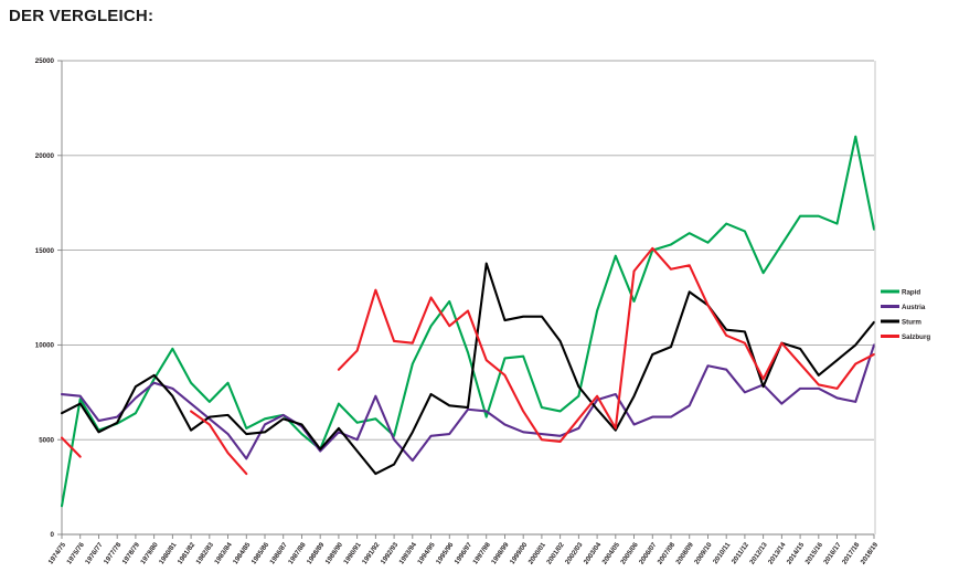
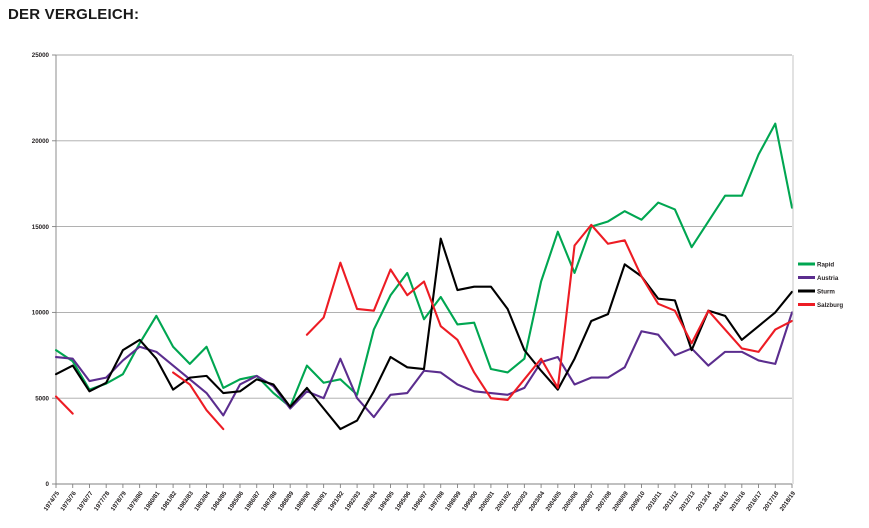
Rapid/1974/75: 1500 -> 7800
Rapid/1997/98: 6200 -> 10900
Rapid/2016/17: 16400 -> 19200
